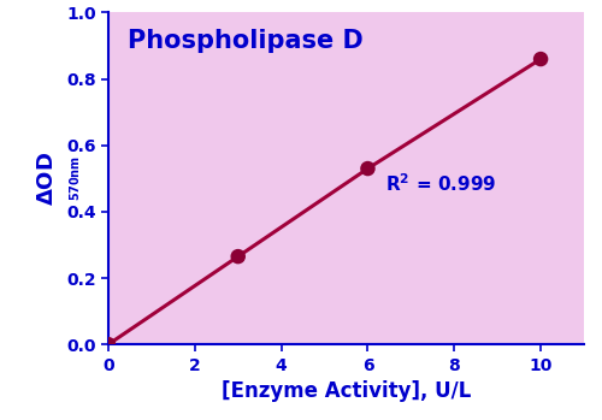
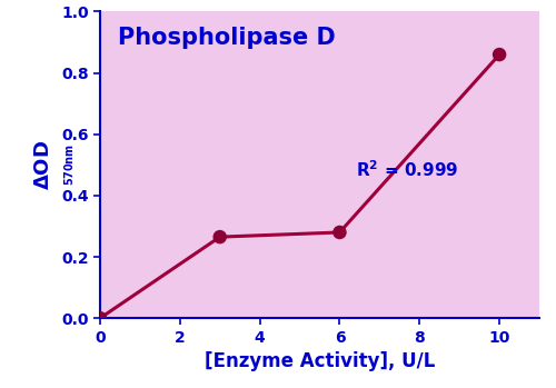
6: 0.530 -> 0.280
